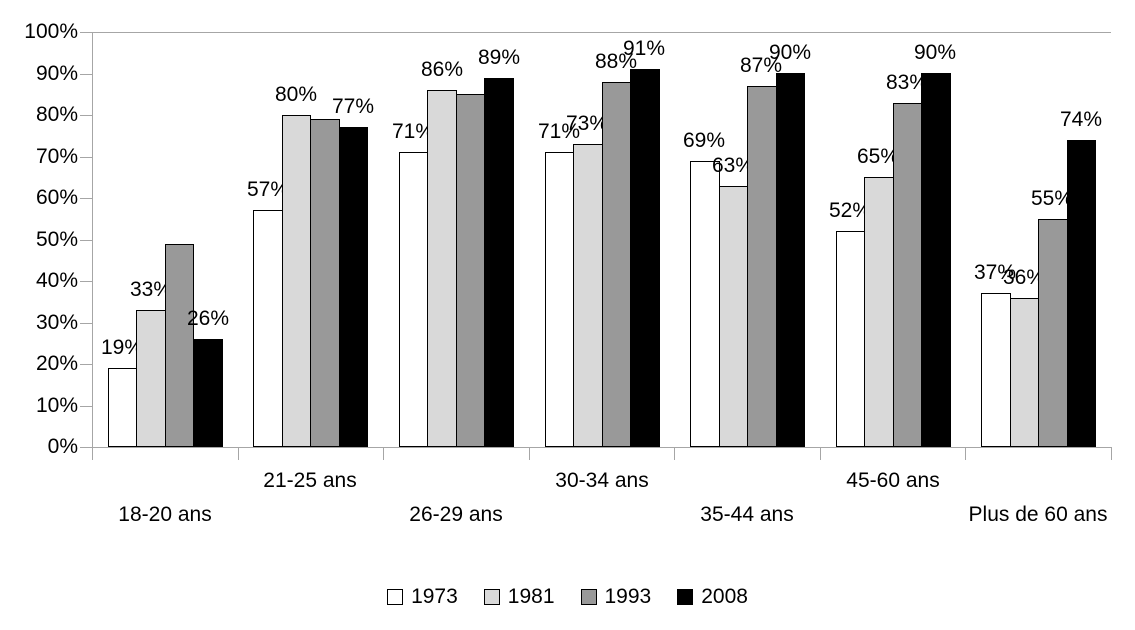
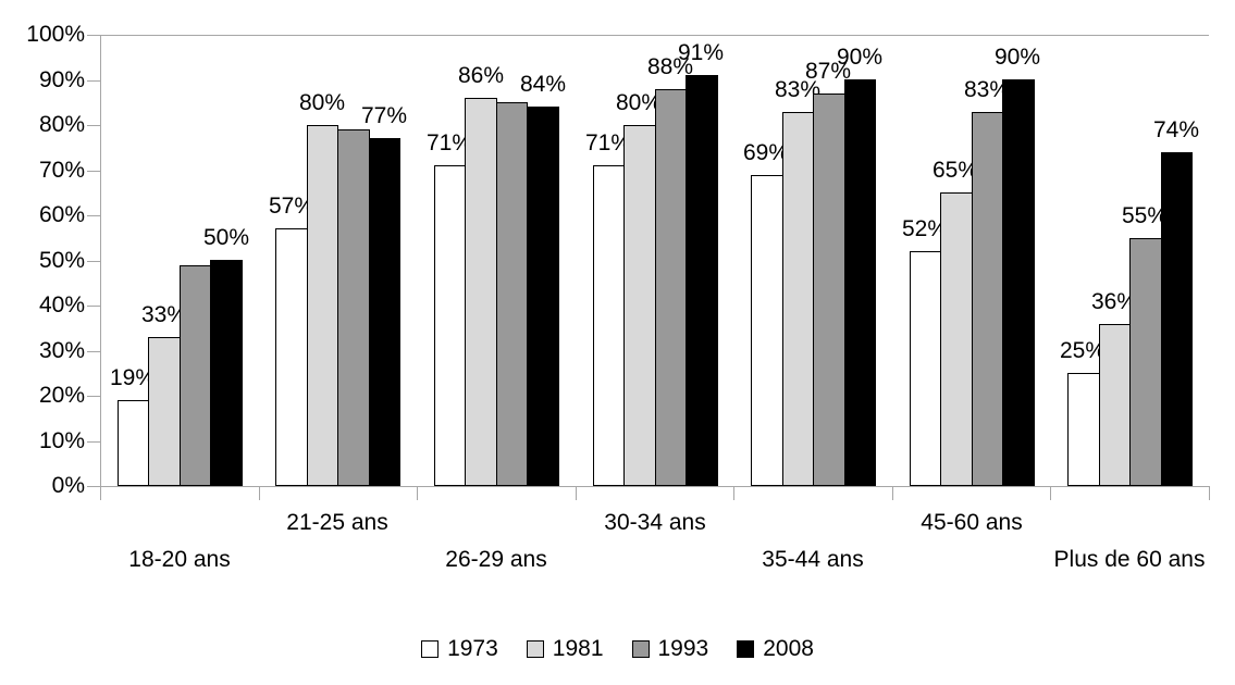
2008/18-20 ans: 26% -> 50%
2008/26-29 ans: 89% -> 84%
1981/30-34 ans: 73% -> 80%
1981/35-44 ans: 63% -> 83%
1973/Plus de 60 ans: 37% -> 25%
